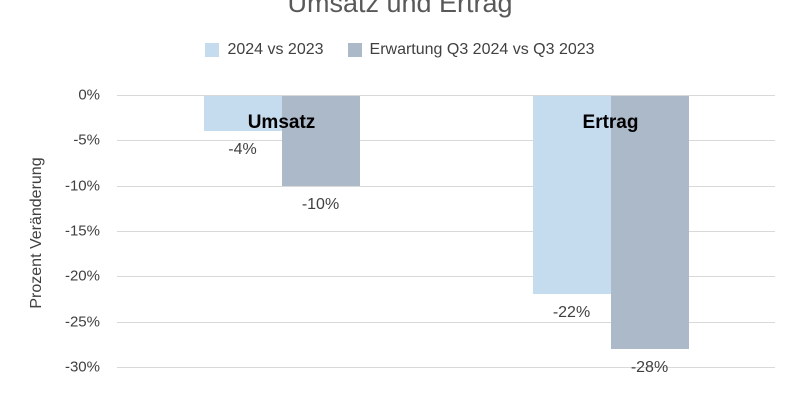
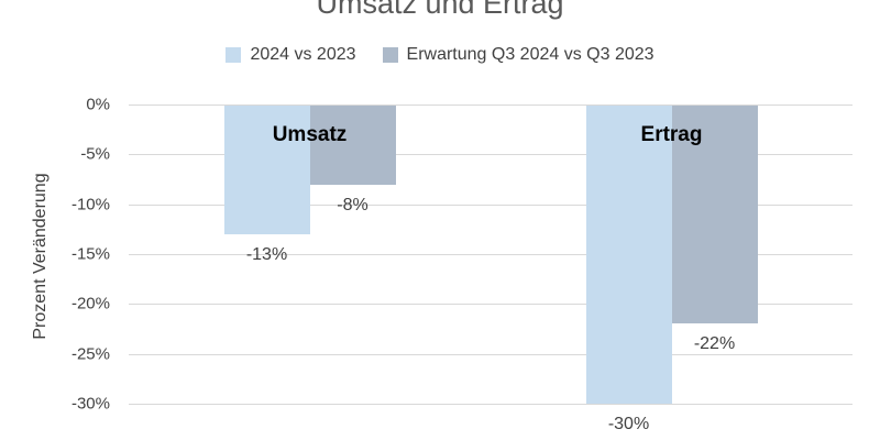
2024 vs 2023/Umsatz: -4% -> -13%
Erwartung Q3 2024 vs Q3 2023/Umsatz: -10% -> -8%
2024 vs 2023/Ertrag: -22% -> -30%
Erwartung Q3 2024 vs Q3 2023/Ertrag: -28% -> -22%
